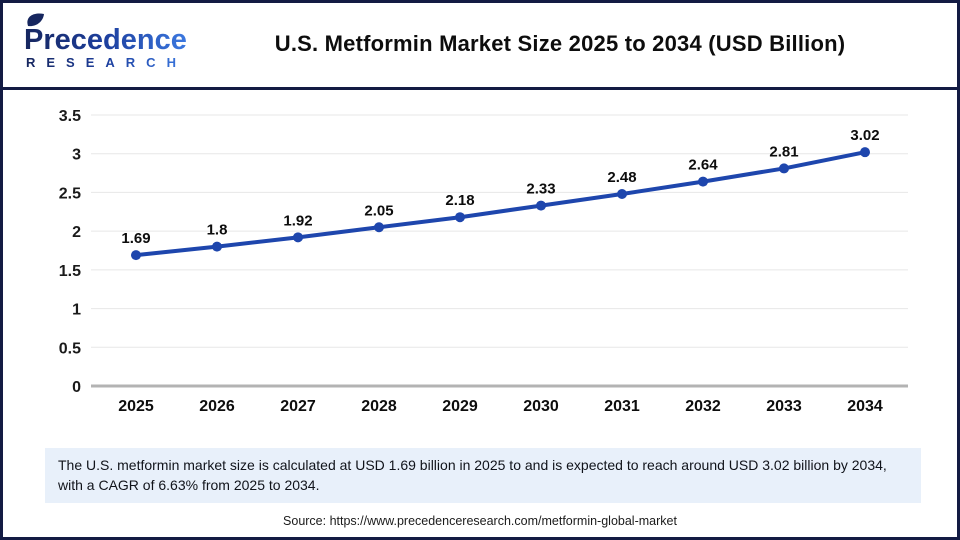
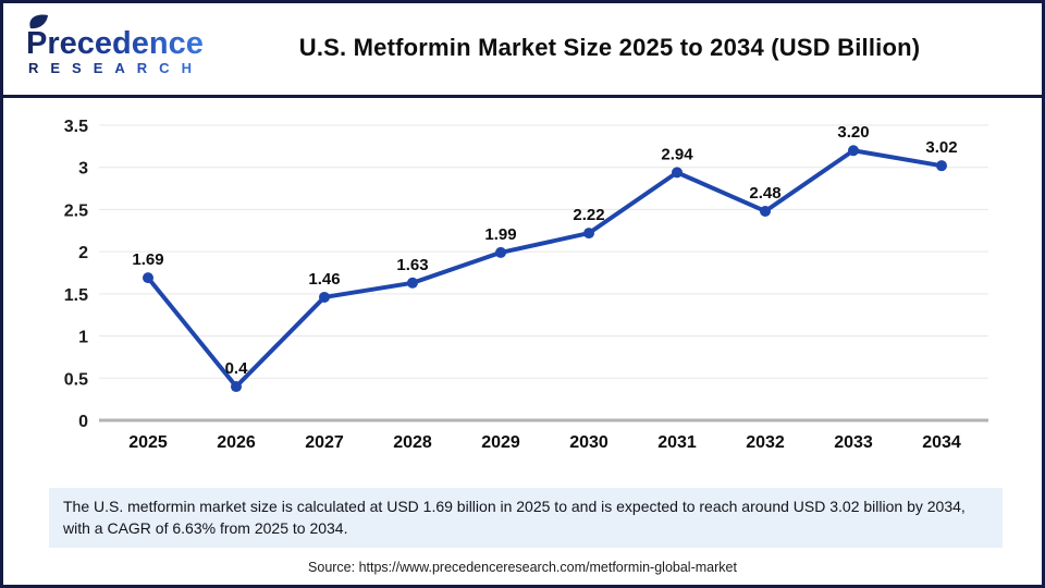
2026: 1.8 -> 0.4
2027: 1.92 -> 1.46
2028: 2.05 -> 1.63
2029: 2.18 -> 1.99
2030: 2.33 -> 2.22
2031: 2.48 -> 2.94
2032: 2.64 -> 2.48
2033: 2.81 -> 3.20
